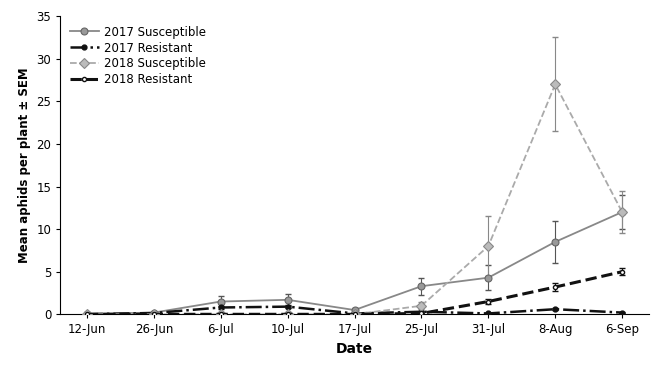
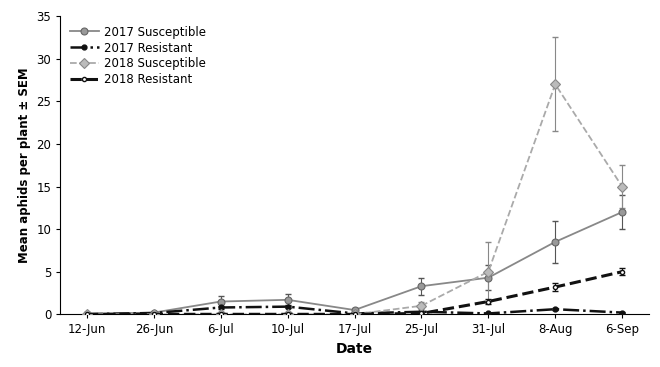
2018 Susceptible/31-Jul: 8 -> 5
2018 Susceptible/6-Sep: 12 -> 15
